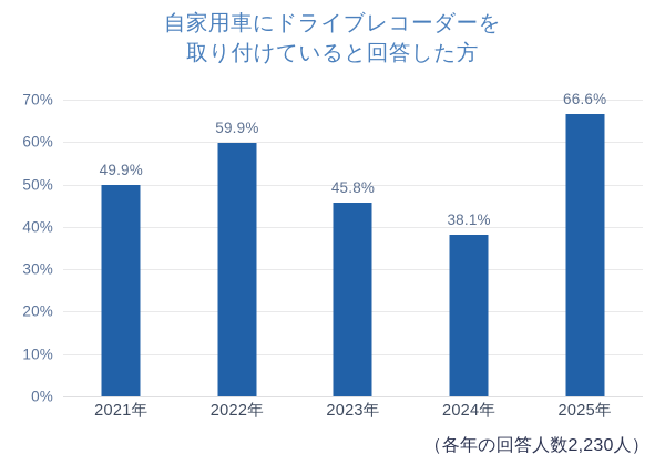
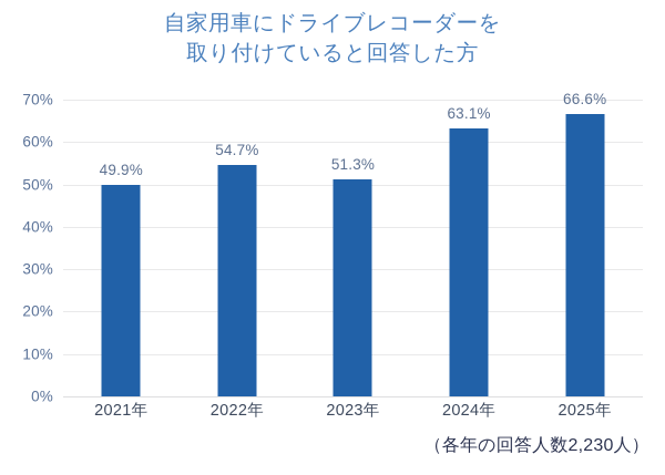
2022年: 59.9% -> 54.7%
2023年: 45.8% -> 51.3%
2024年: 38.1% -> 63.1%
